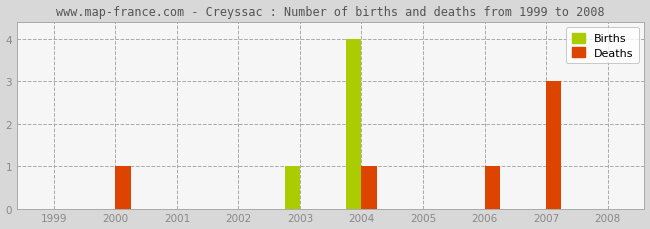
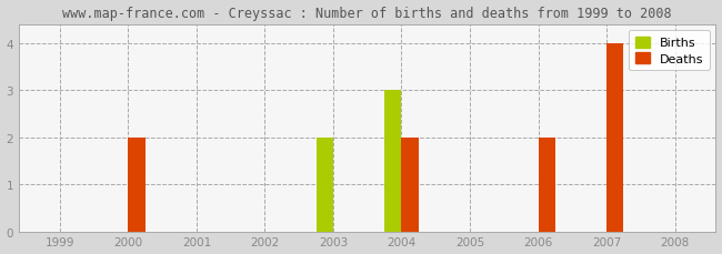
Deaths/2000: 1 -> 2
Births/2003: 1 -> 2
Births/2004: 4 -> 3
Deaths/2004: 1 -> 2
Deaths/2006: 1 -> 2
Deaths/2007: 3 -> 4
